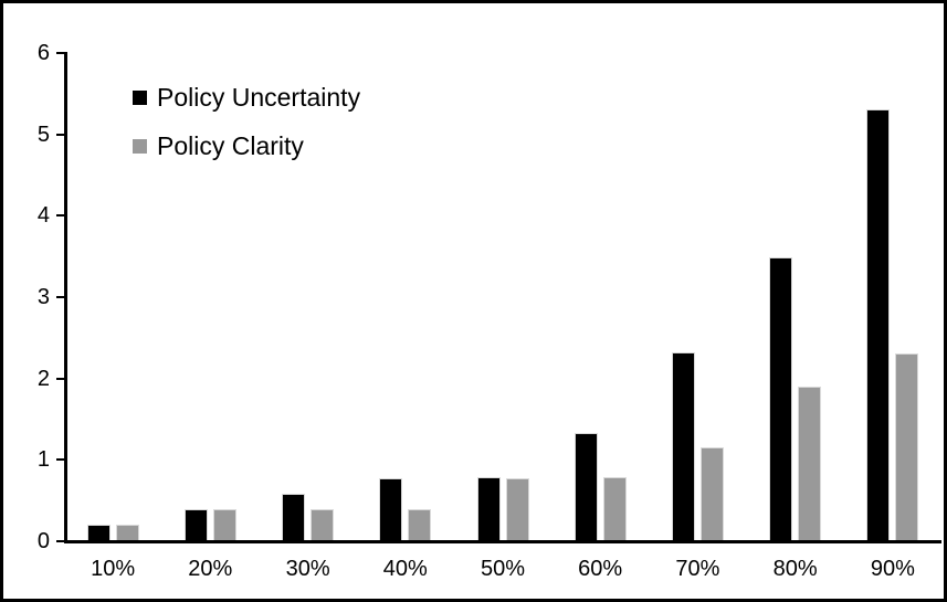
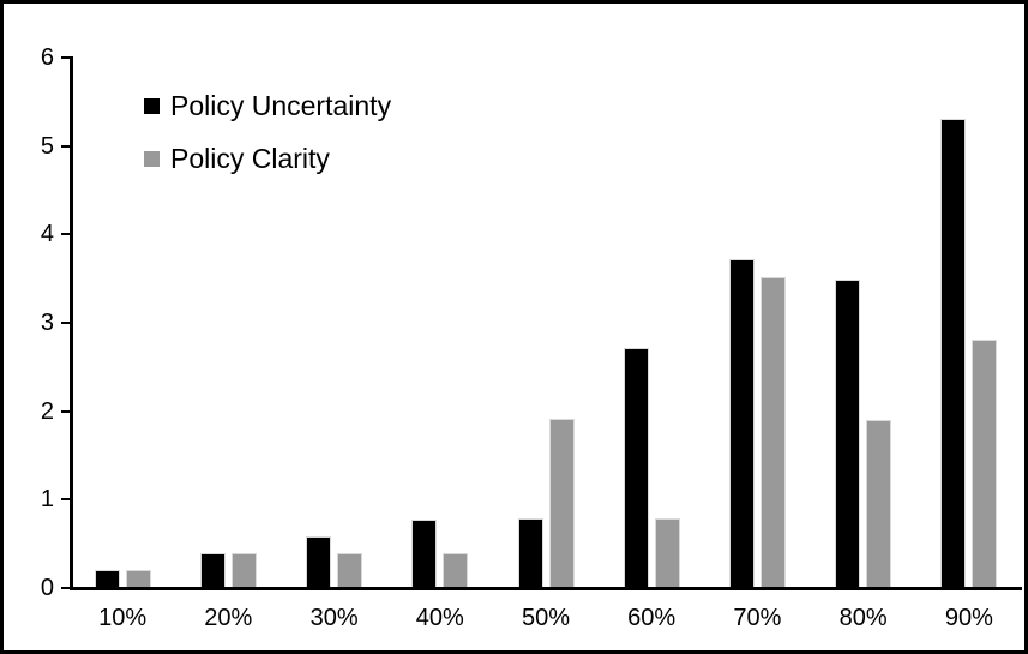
Policy Clarity/50%: 0.8 -> 1.9
Policy Uncertainty/60%: 1.3 -> 2.7
Policy Uncertainty/70%: 2.3 -> 3.7
Policy Clarity/70%: 1.1 -> 3.5
Policy Clarity/90%: 2.3 -> 2.8
